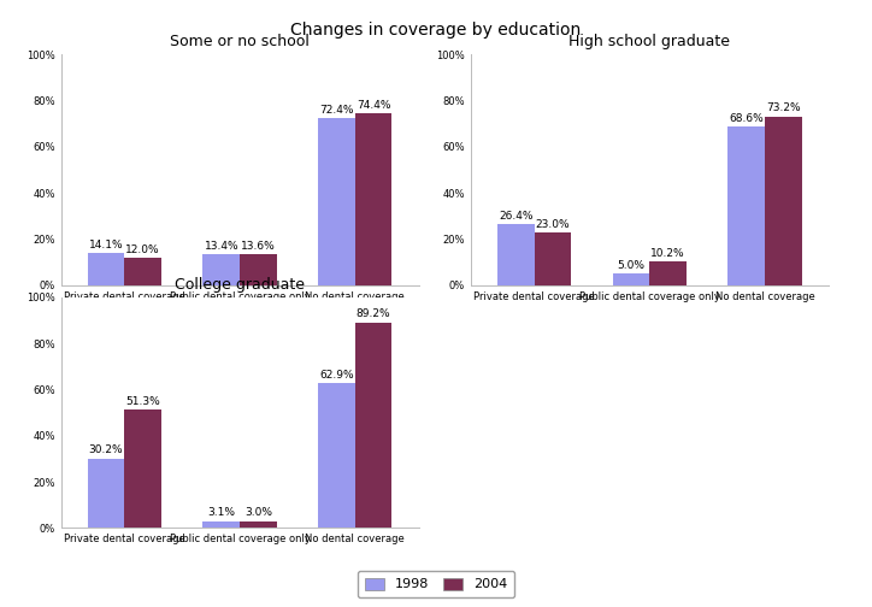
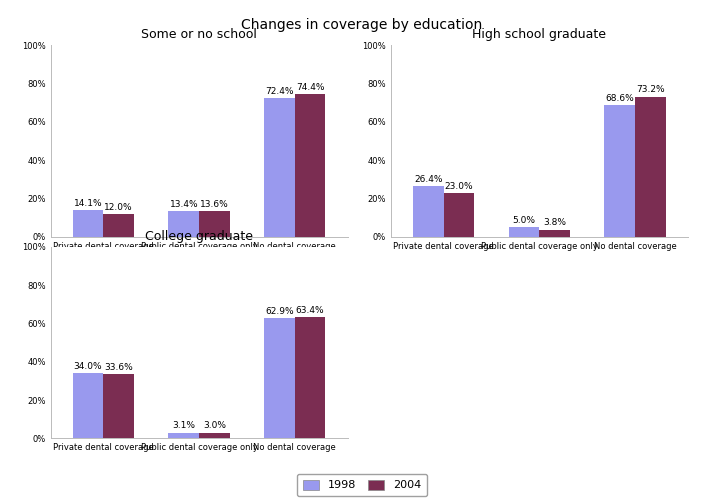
High school graduate/2004/Public dental coverage only: 10.2% -> 3.8%
College graduate/1998/Private dental coverage: 30.2% -> 34.0%
College graduate/2004/Private dental coverage: 51.3% -> 33.6%
College graduate/2004/No dental coverage: 89.2% -> 63.4%
